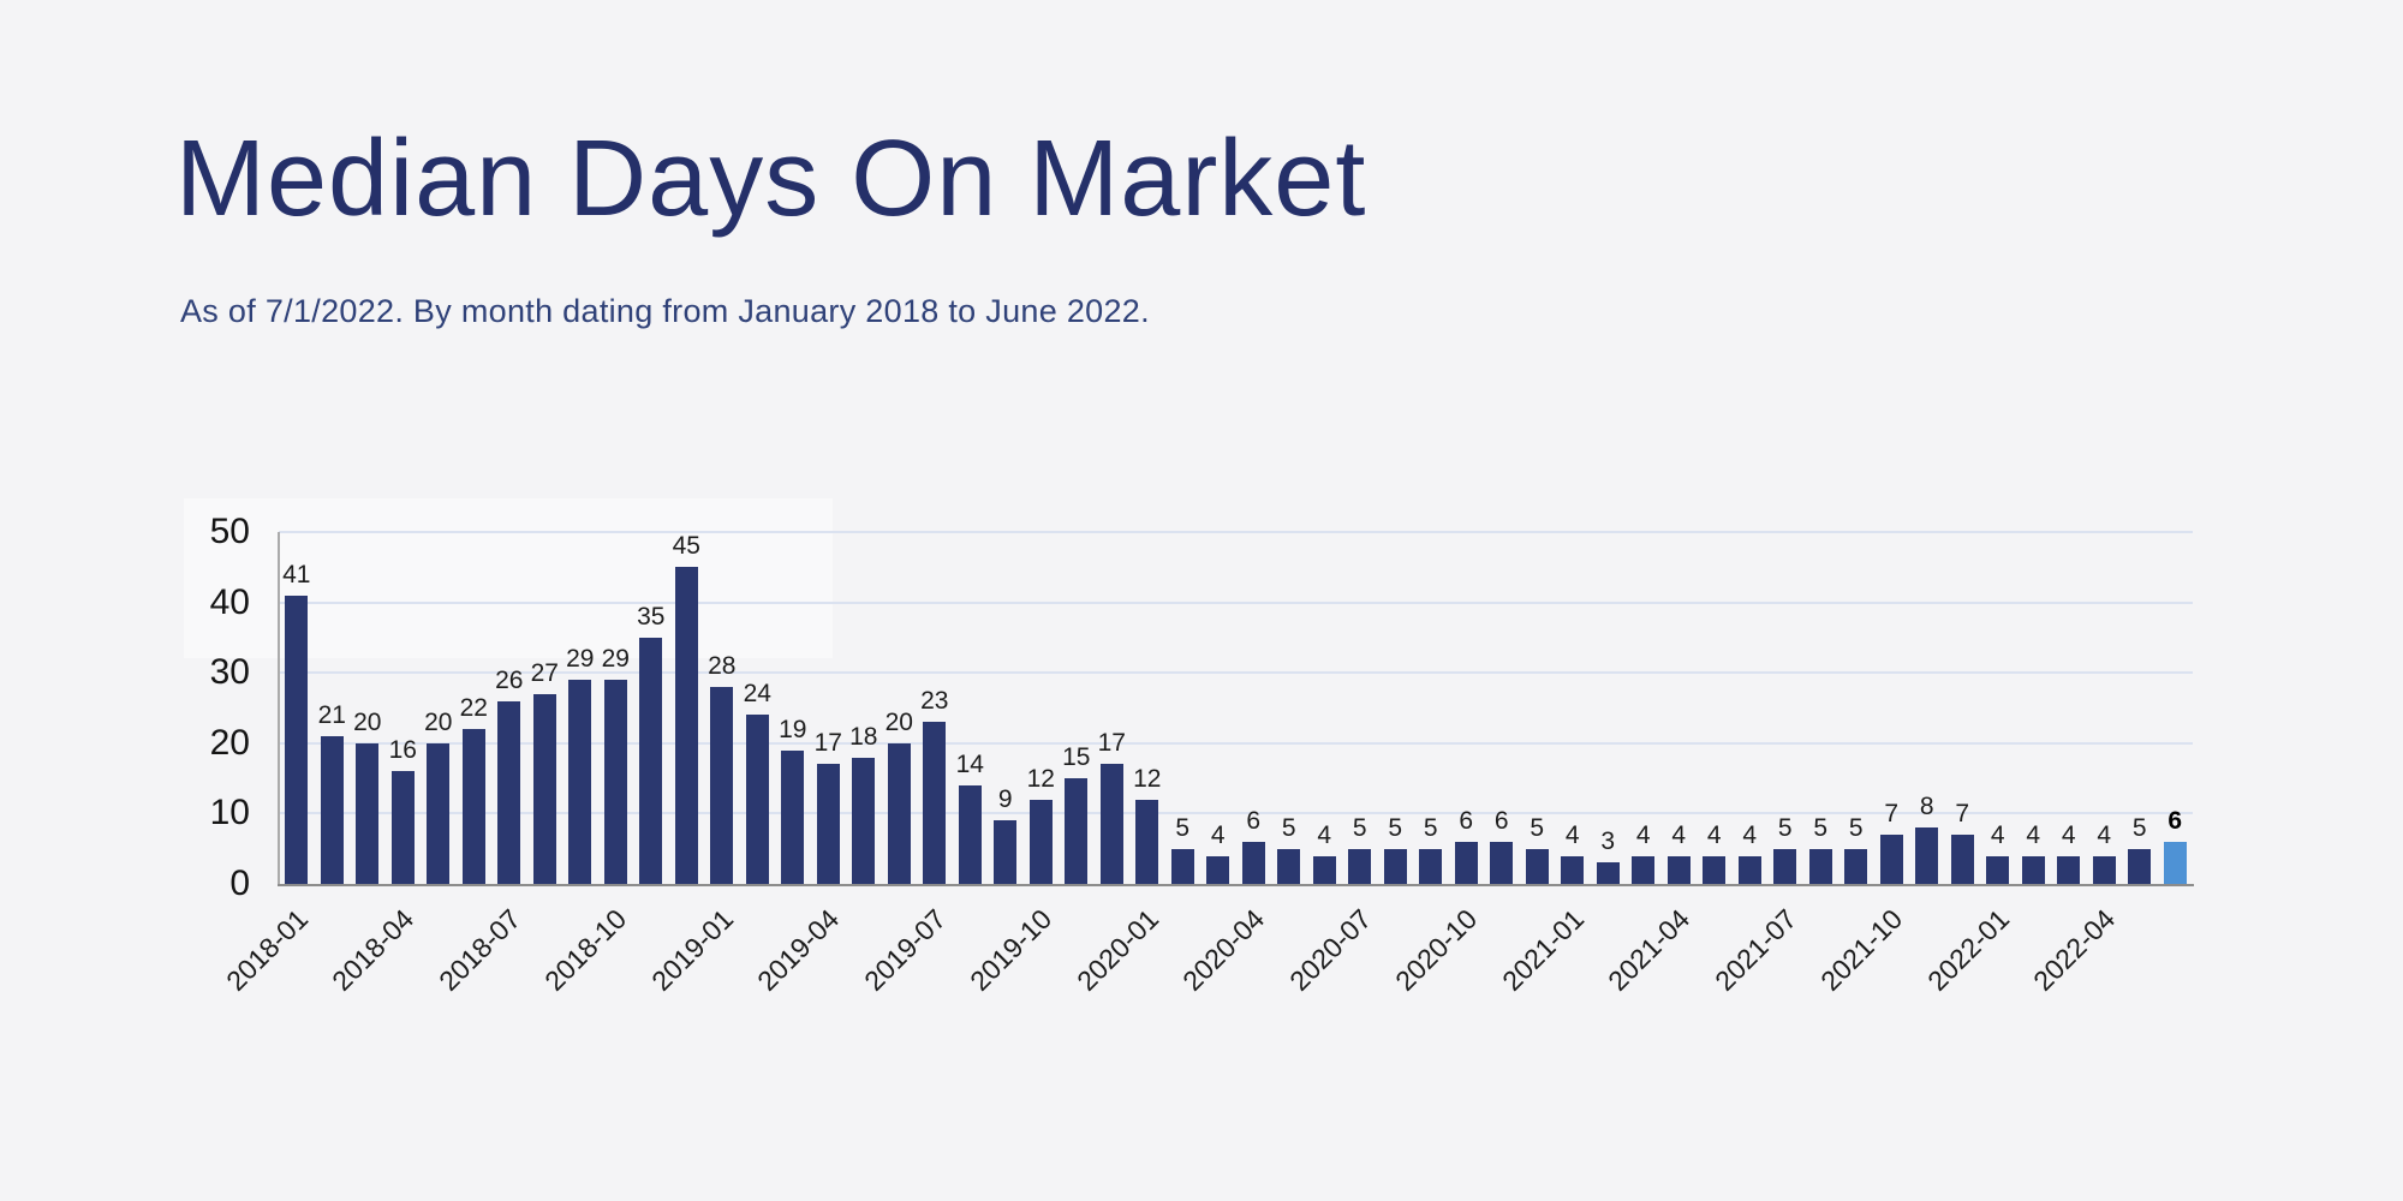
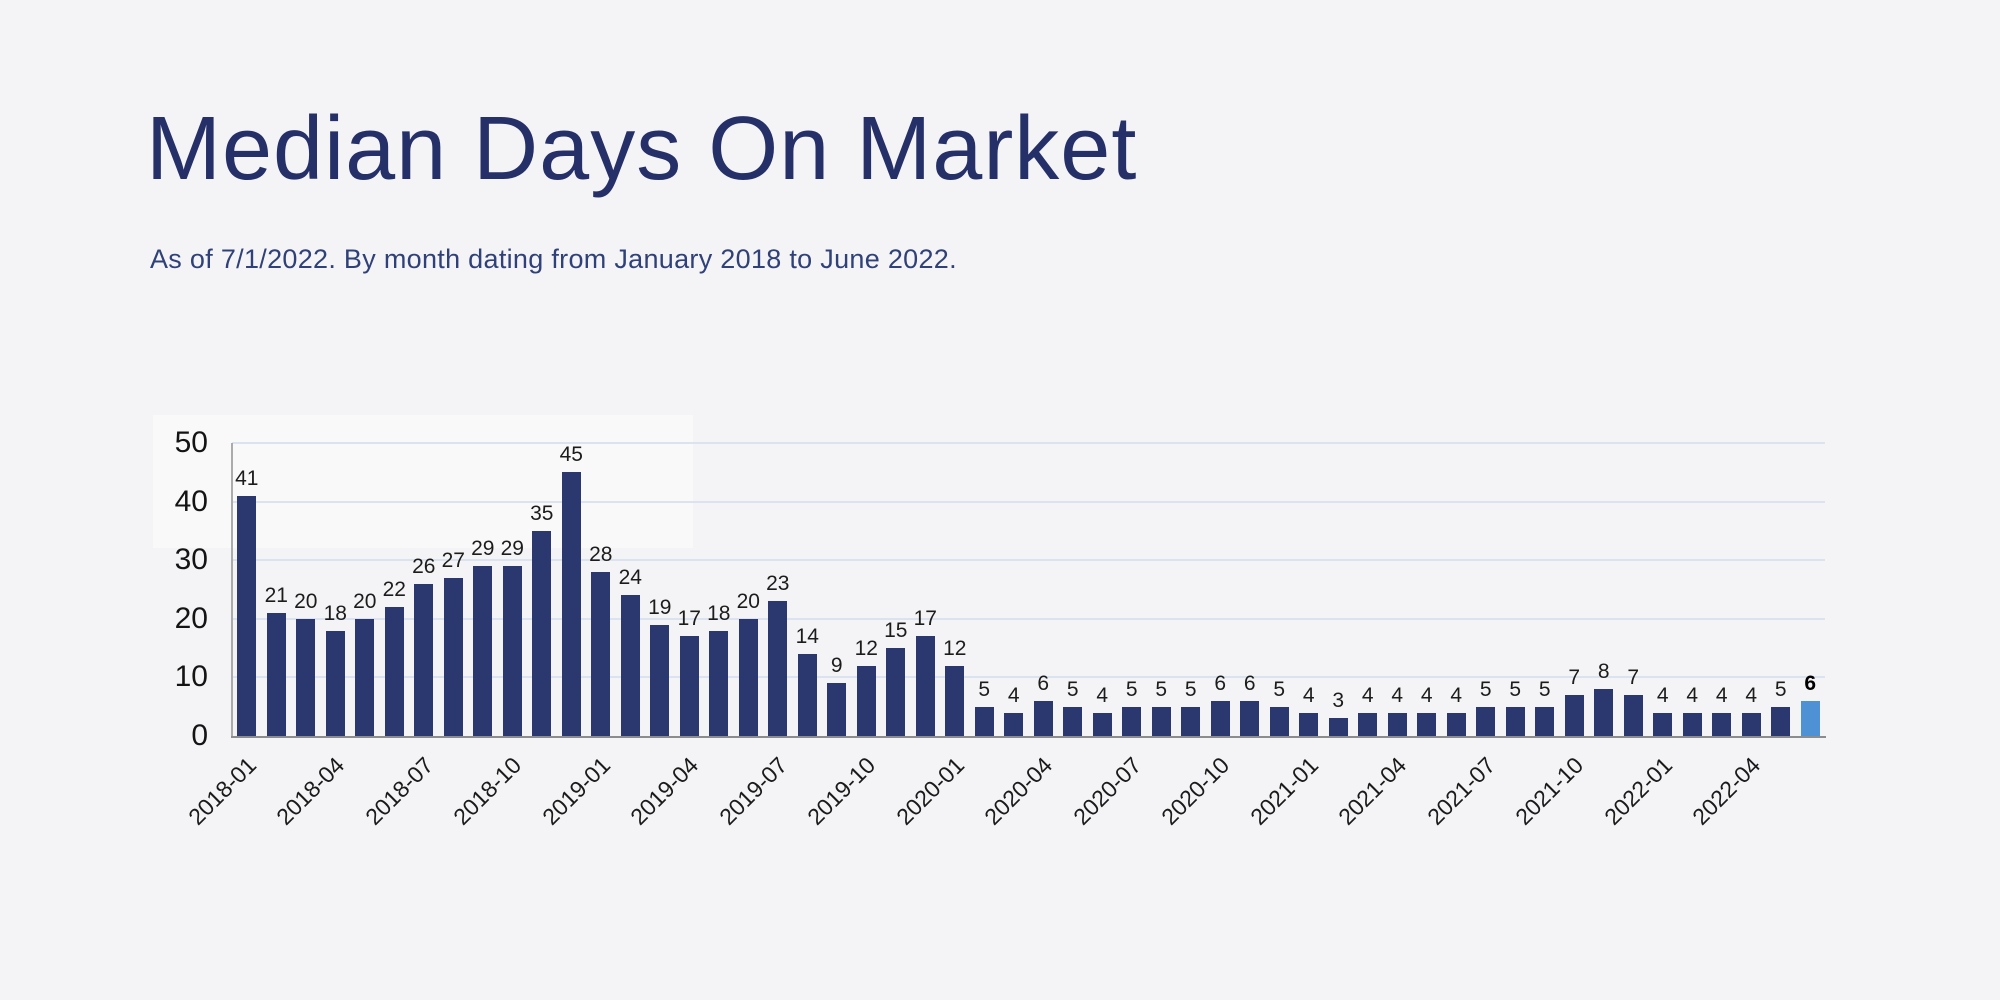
2018-04: 16 -> 18
